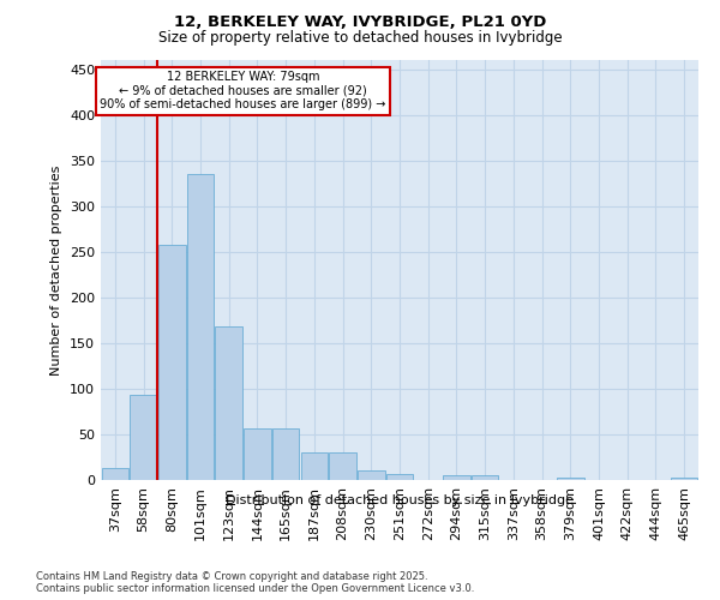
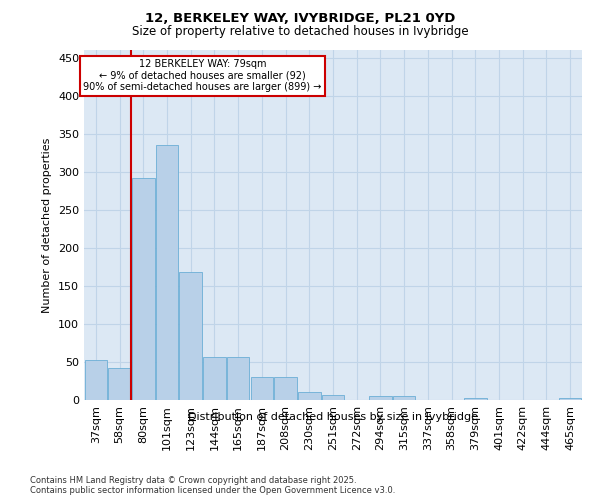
37sqm: 13 -> 52
58sqm: 93 -> 42
80sqm: 258 -> 292
